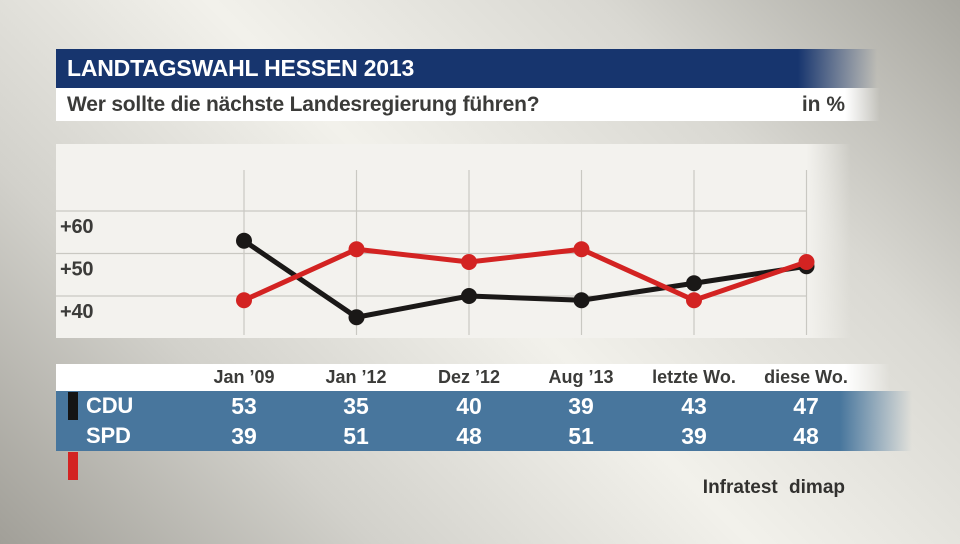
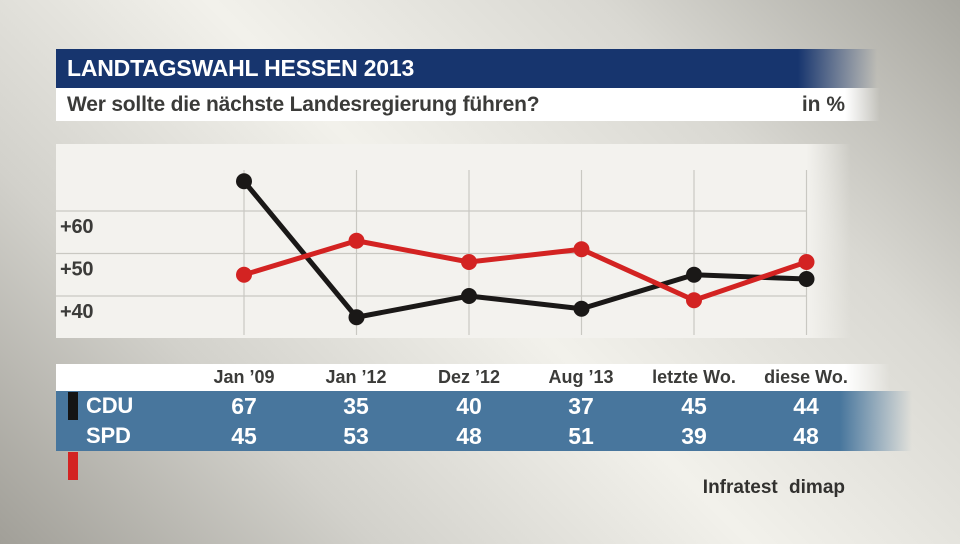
CDU/Jan ’09: 53 -> 67
SPD/Jan ’09: 39 -> 45
SPD/Jan ’12: 51 -> 53
CDU/Aug ’13: 39 -> 37
CDU/letzte Wo.: 43 -> 45
CDU/diese Wo.: 47 -> 44
